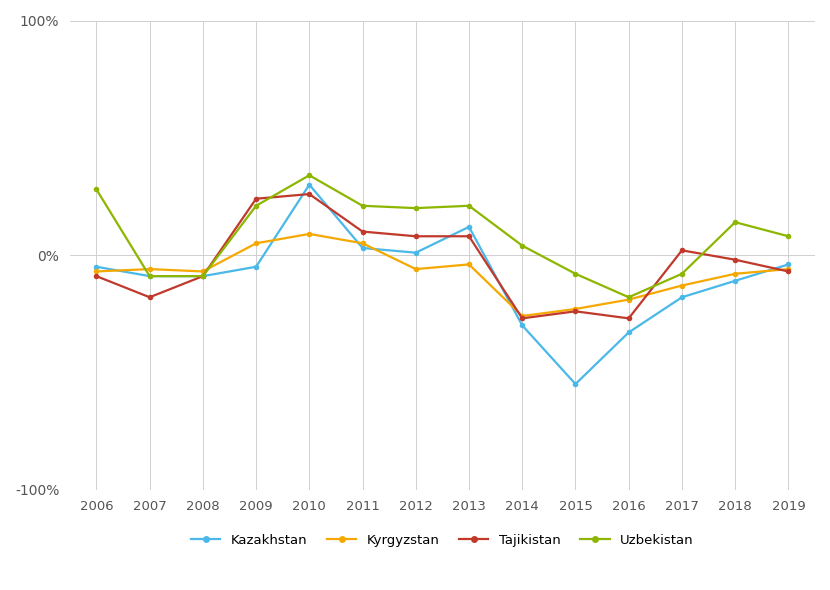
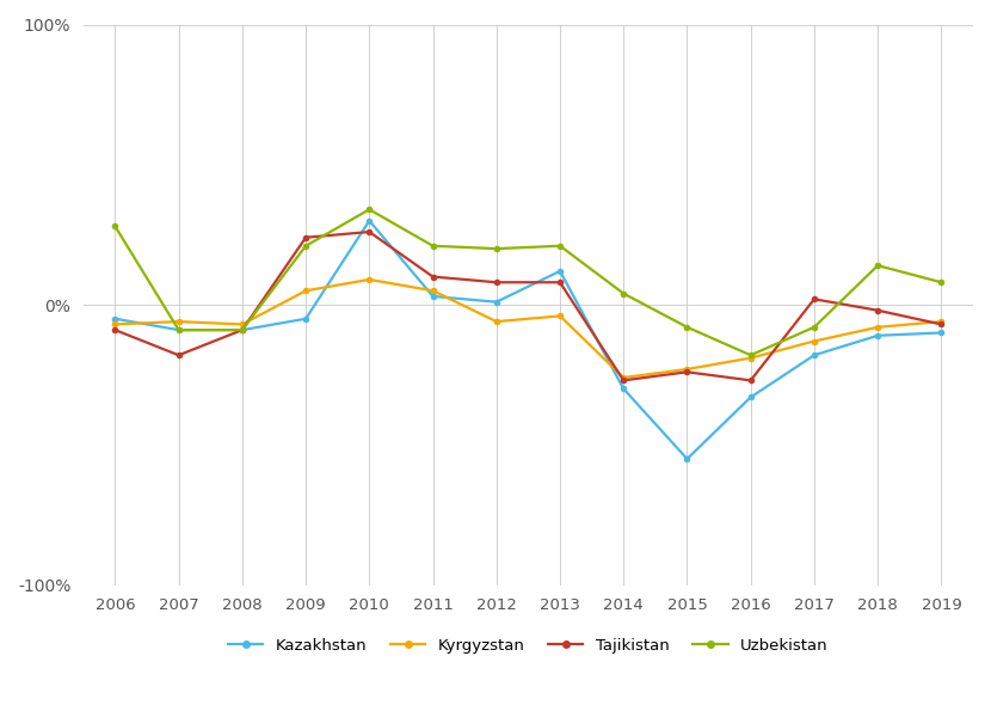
Kazakhstan/2019: -4% -> -10%
